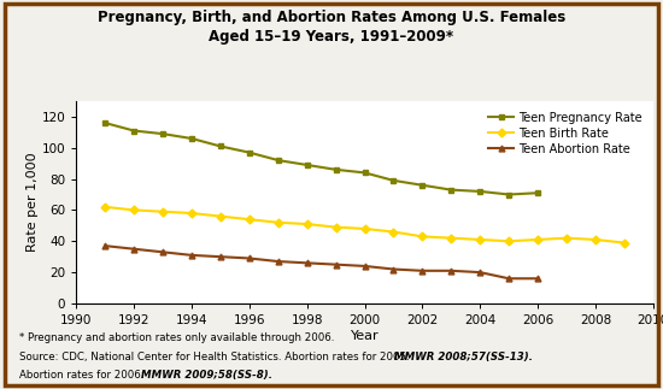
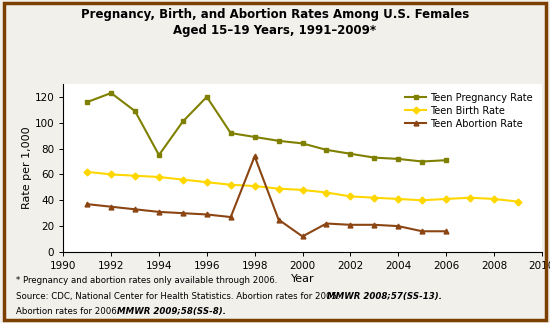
Teen Pregnancy Rate/1992: 111 -> 123
Teen Pregnancy Rate/1994: 106 -> 75
Teen Pregnancy Rate/1996: 97 -> 120
Teen Abortion Rate/1998: 26 -> 74
Teen Abortion Rate/2000: 24 -> 12
